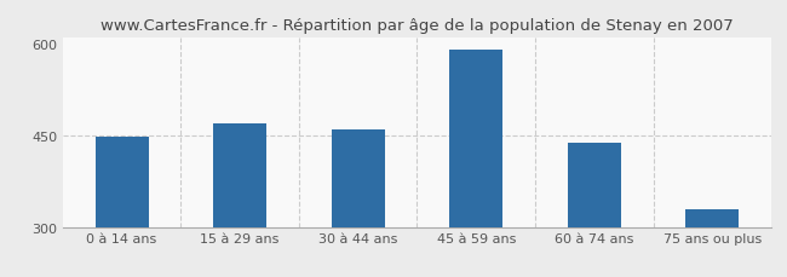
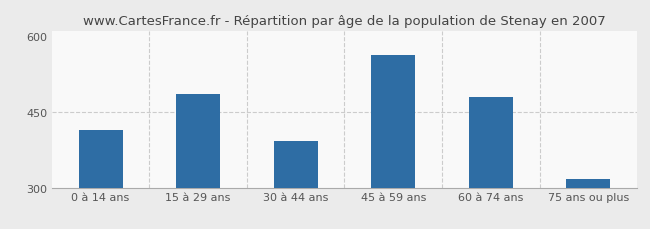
0 à 14 ans: 448 -> 414
15 à 29 ans: 470 -> 486
30 à 44 ans: 460 -> 392
45 à 59 ans: 590 -> 562
60 à 74 ans: 438 -> 480
75 ans ou plus: 328 -> 318
